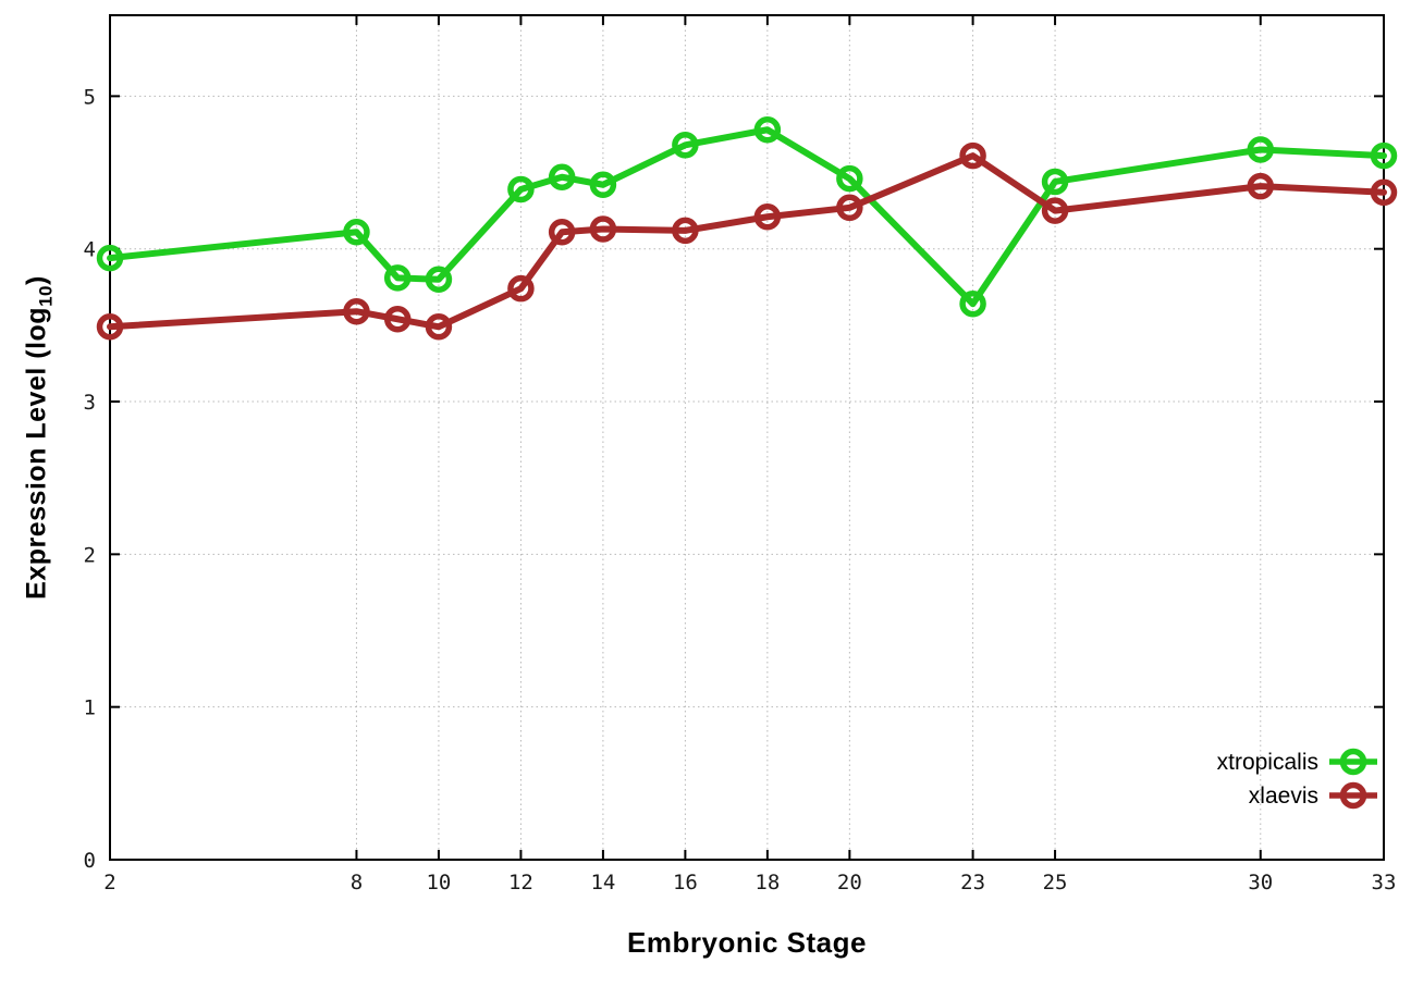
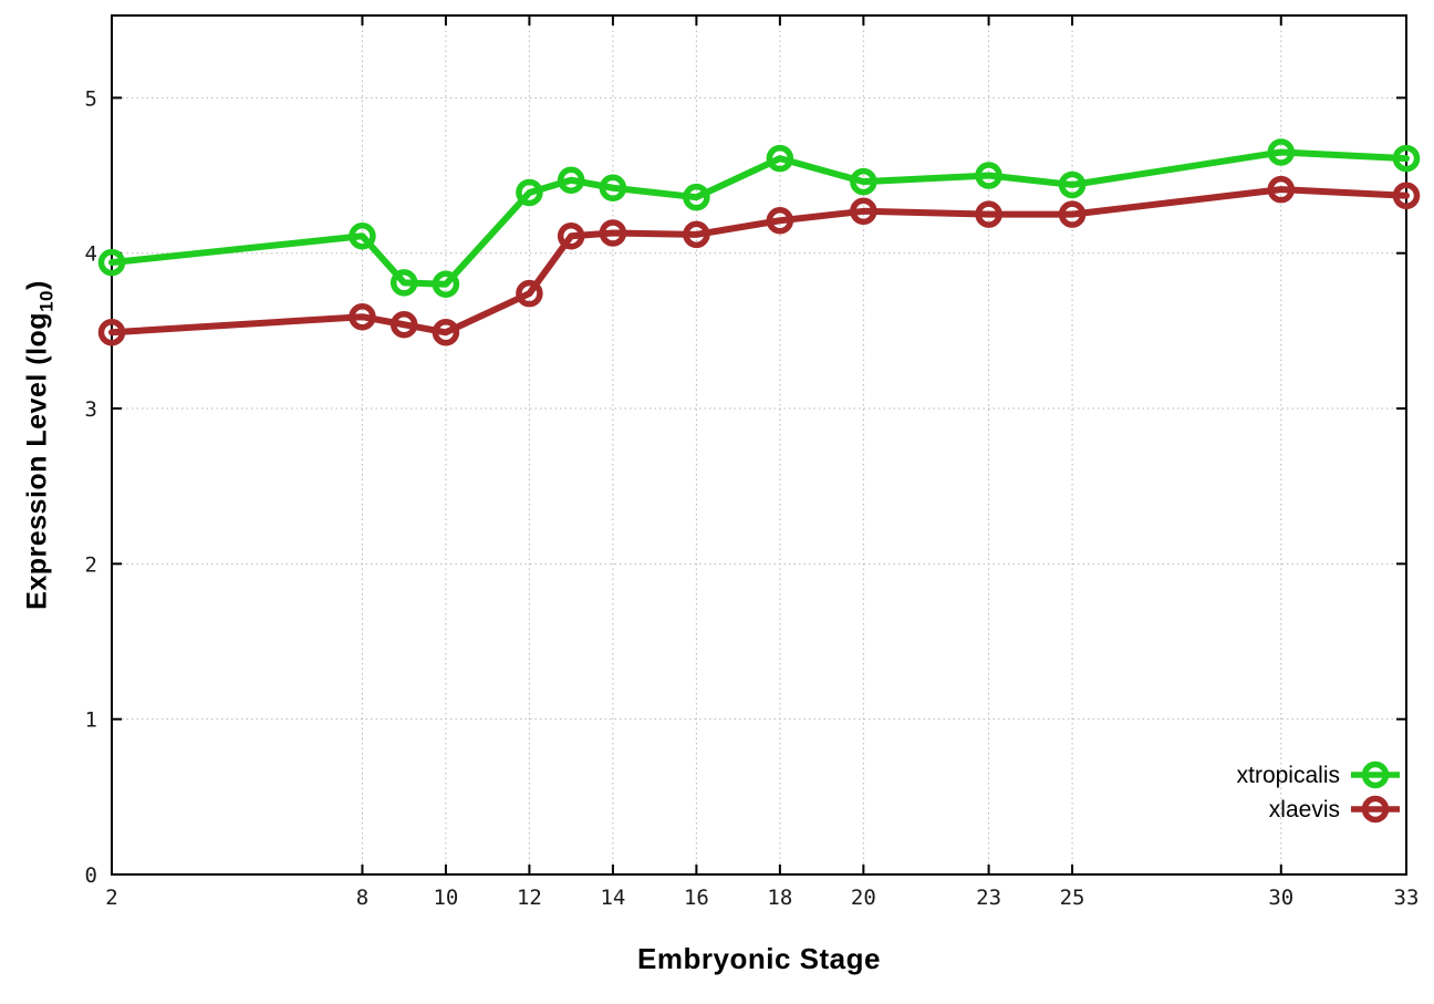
xtropicalis/16: 4.68 -> 4.36
xtropicalis/18: 4.78 -> 4.61
xtropicalis/23: 3.64 -> 4.50
xlaevis/23: 4.61 -> 4.25
